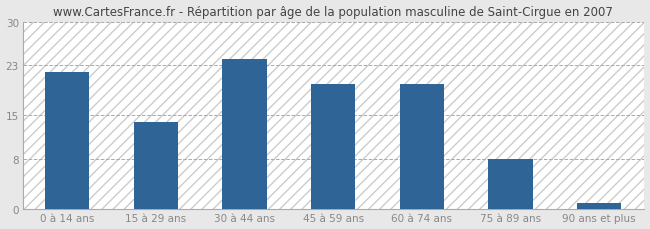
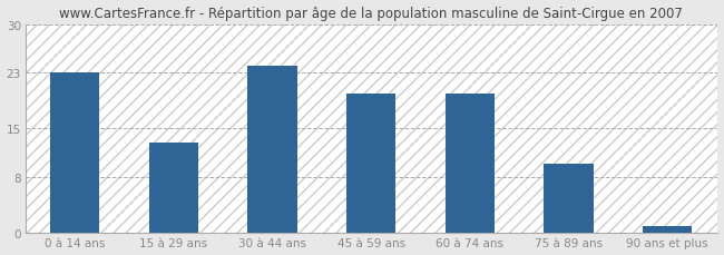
0 à 14 ans: 22 -> 23
15 à 29 ans: 14 -> 13
75 à 89 ans: 8 -> 10
